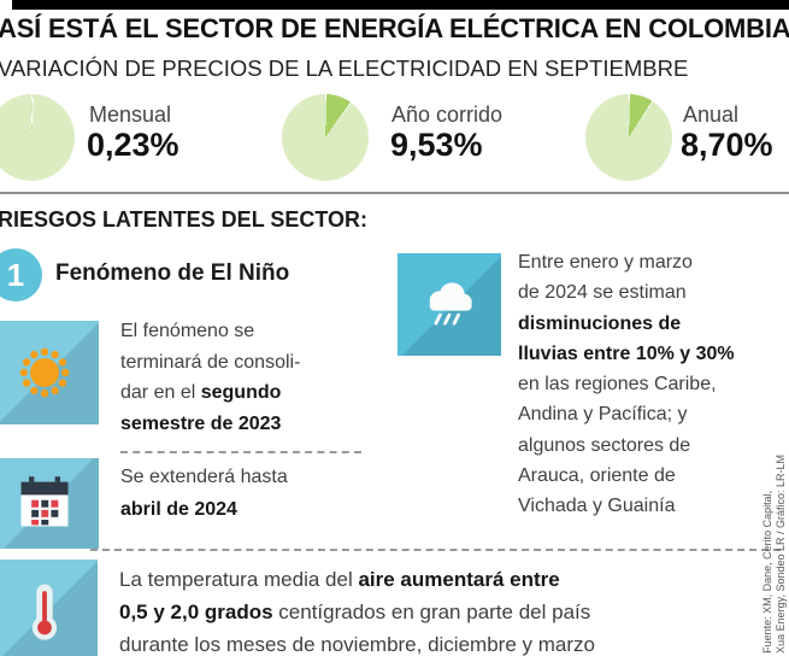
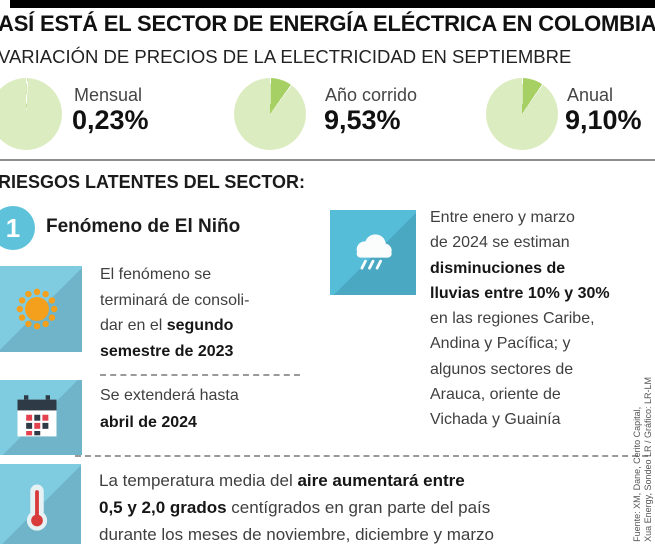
Anual: 8,70% -> 9,10%
